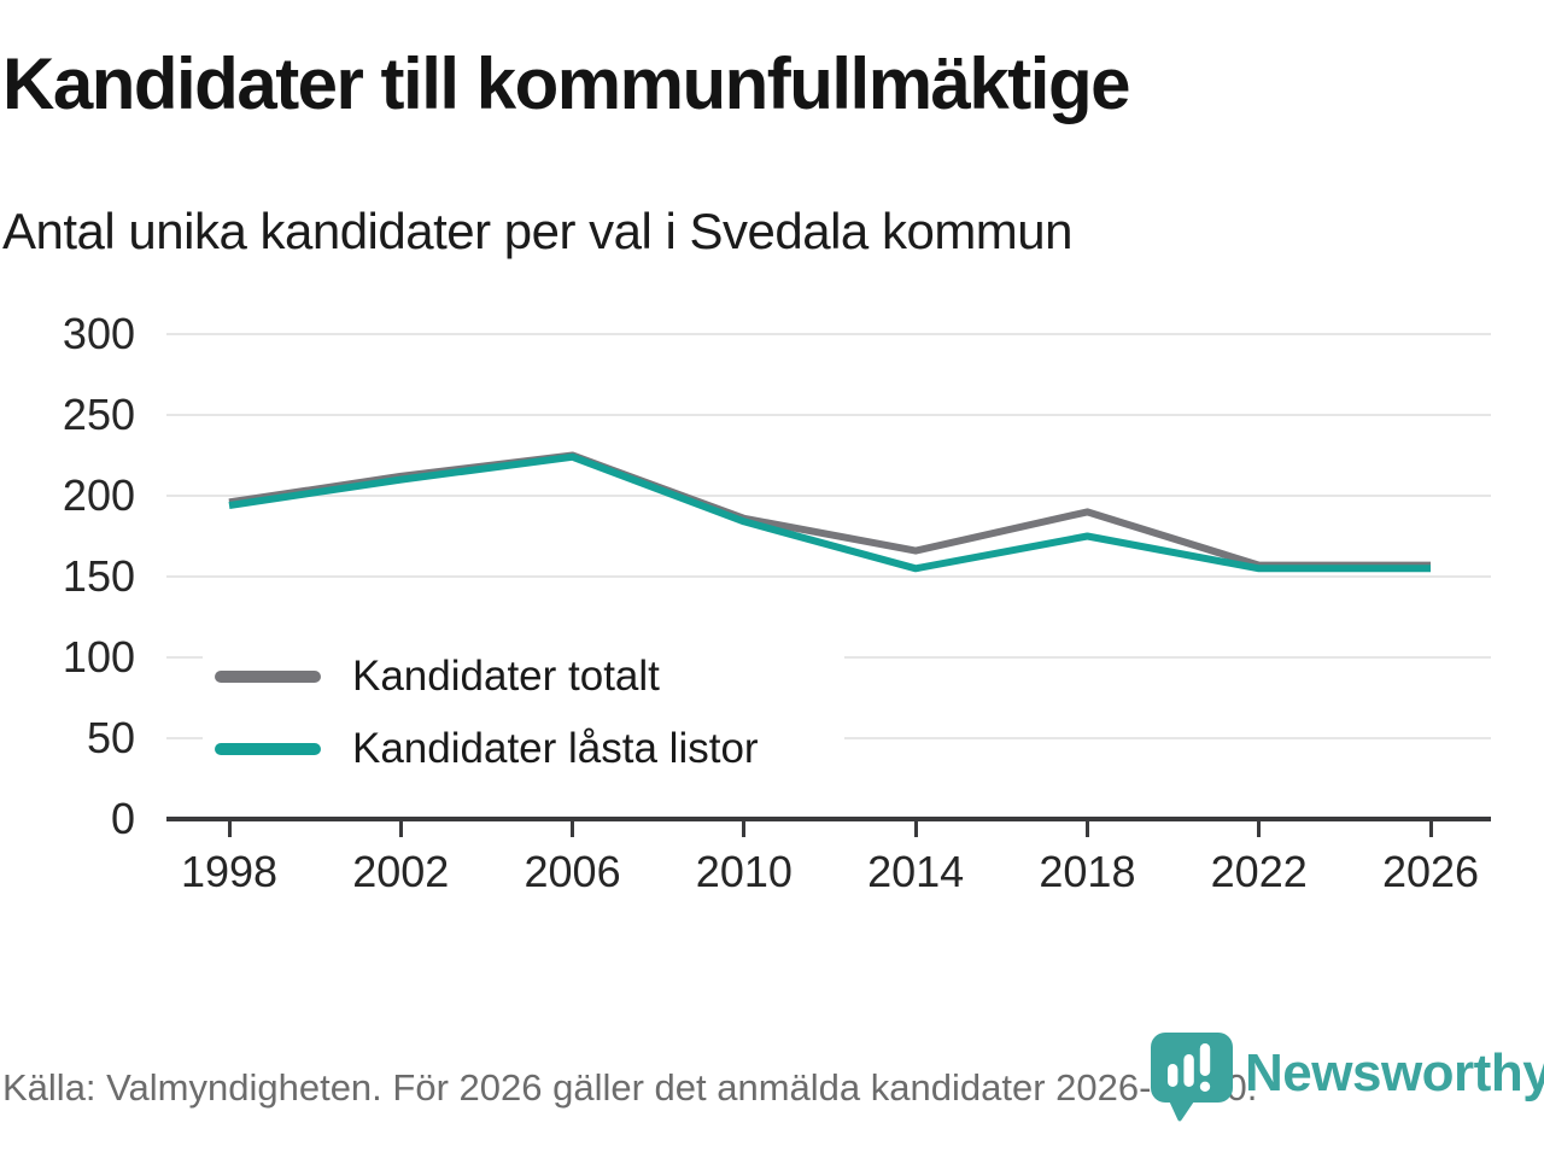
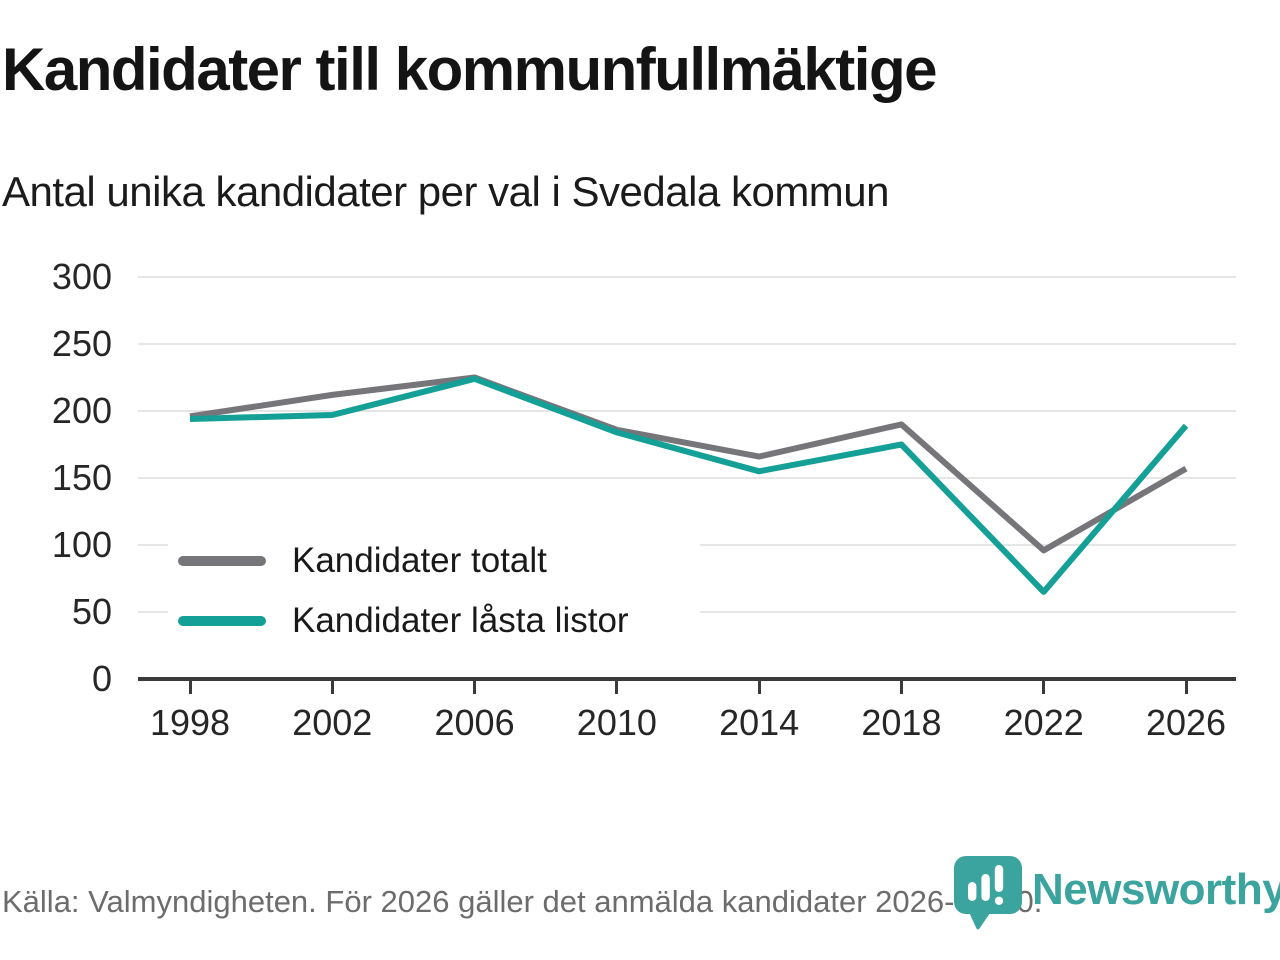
Kandidater låsta listor/2002: 210 -> 197
Kandidater totalt/2022: 157 -> 96
Kandidater låsta listor/2022: 155 -> 65
Kandidater låsta listor/2026: 155 -> 189
